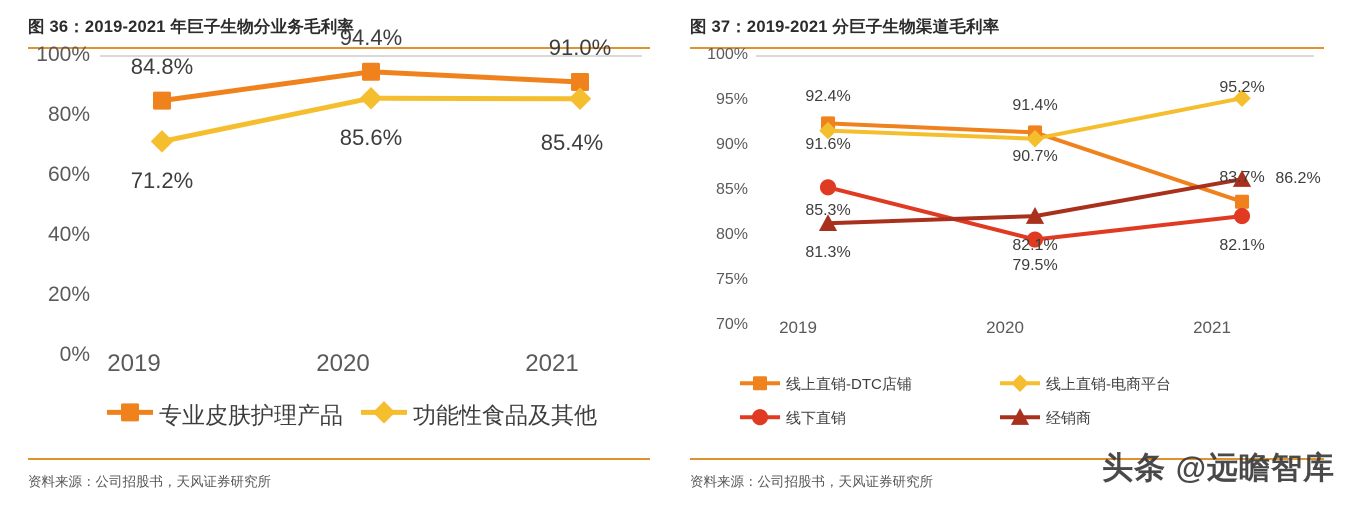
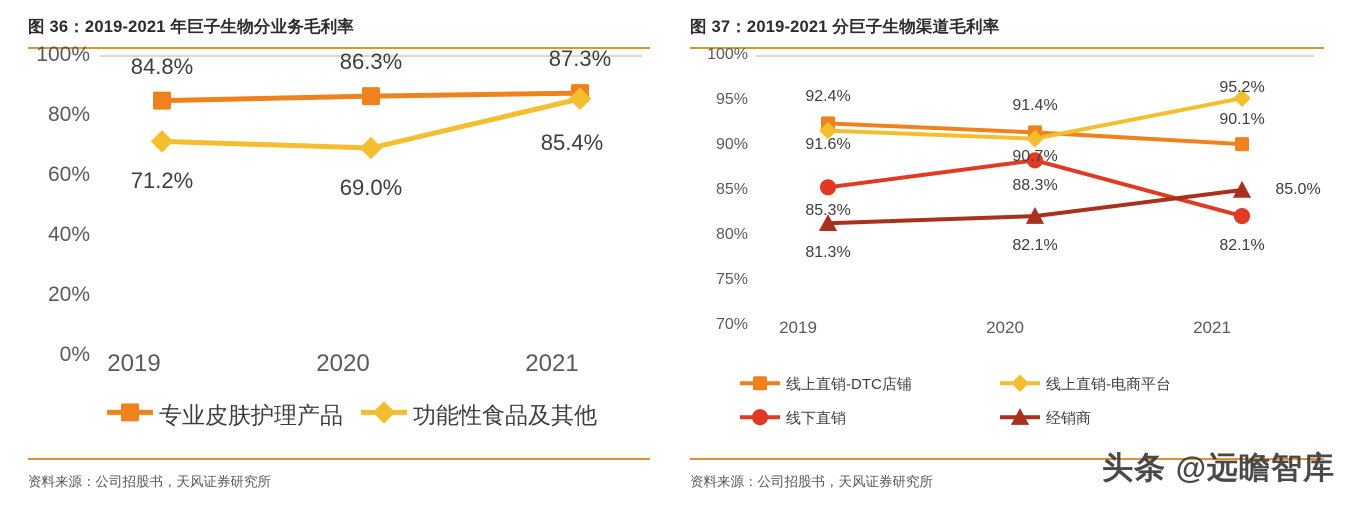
图 36：2019-2021 年巨子生物分业务毛利率/专业皮肤护理产品/2020: 94.4% -> 86.3%
图 36：2019-2021 年巨子生物分业务毛利率/功能性食品及其他/2020: 85.6% -> 69.0%
图 36：2019-2021 年巨子生物分业务毛利率/专业皮肤护理产品/2021: 91.0% -> 87.3%
图 37：2019-2021 分巨子生物渠道毛利率/线下直销/2020: 79.5% -> 88.3%
图 37：2019-2021 分巨子生物渠道毛利率/线上直销-DTC店铺/2021: 83.7% -> 90.1%
图 37：2019-2021 分巨子生物渠道毛利率/经销商/2021: 86.2% -> 85.0%
